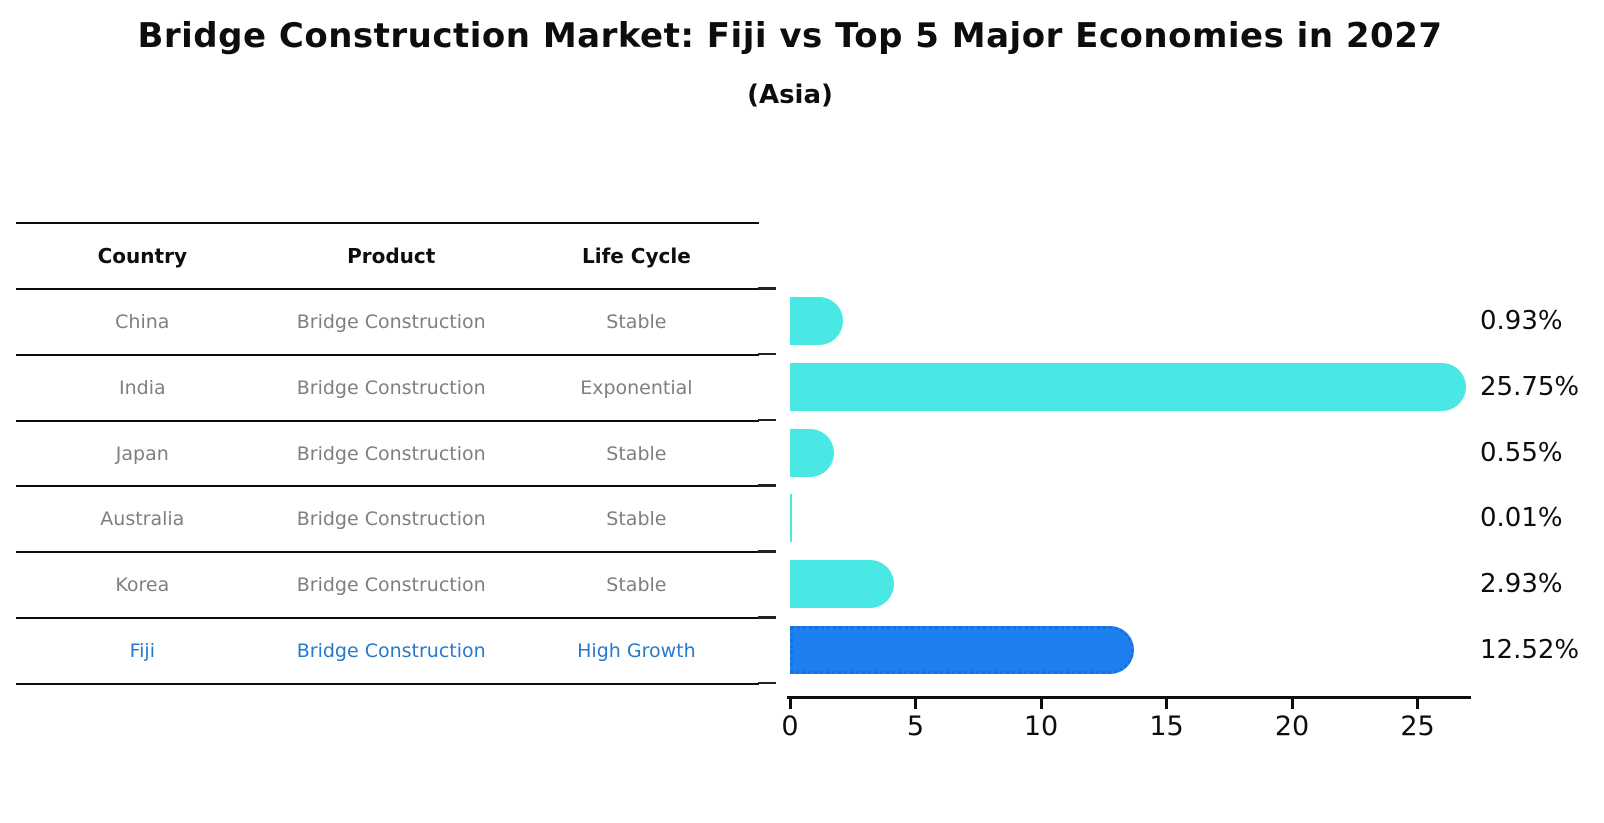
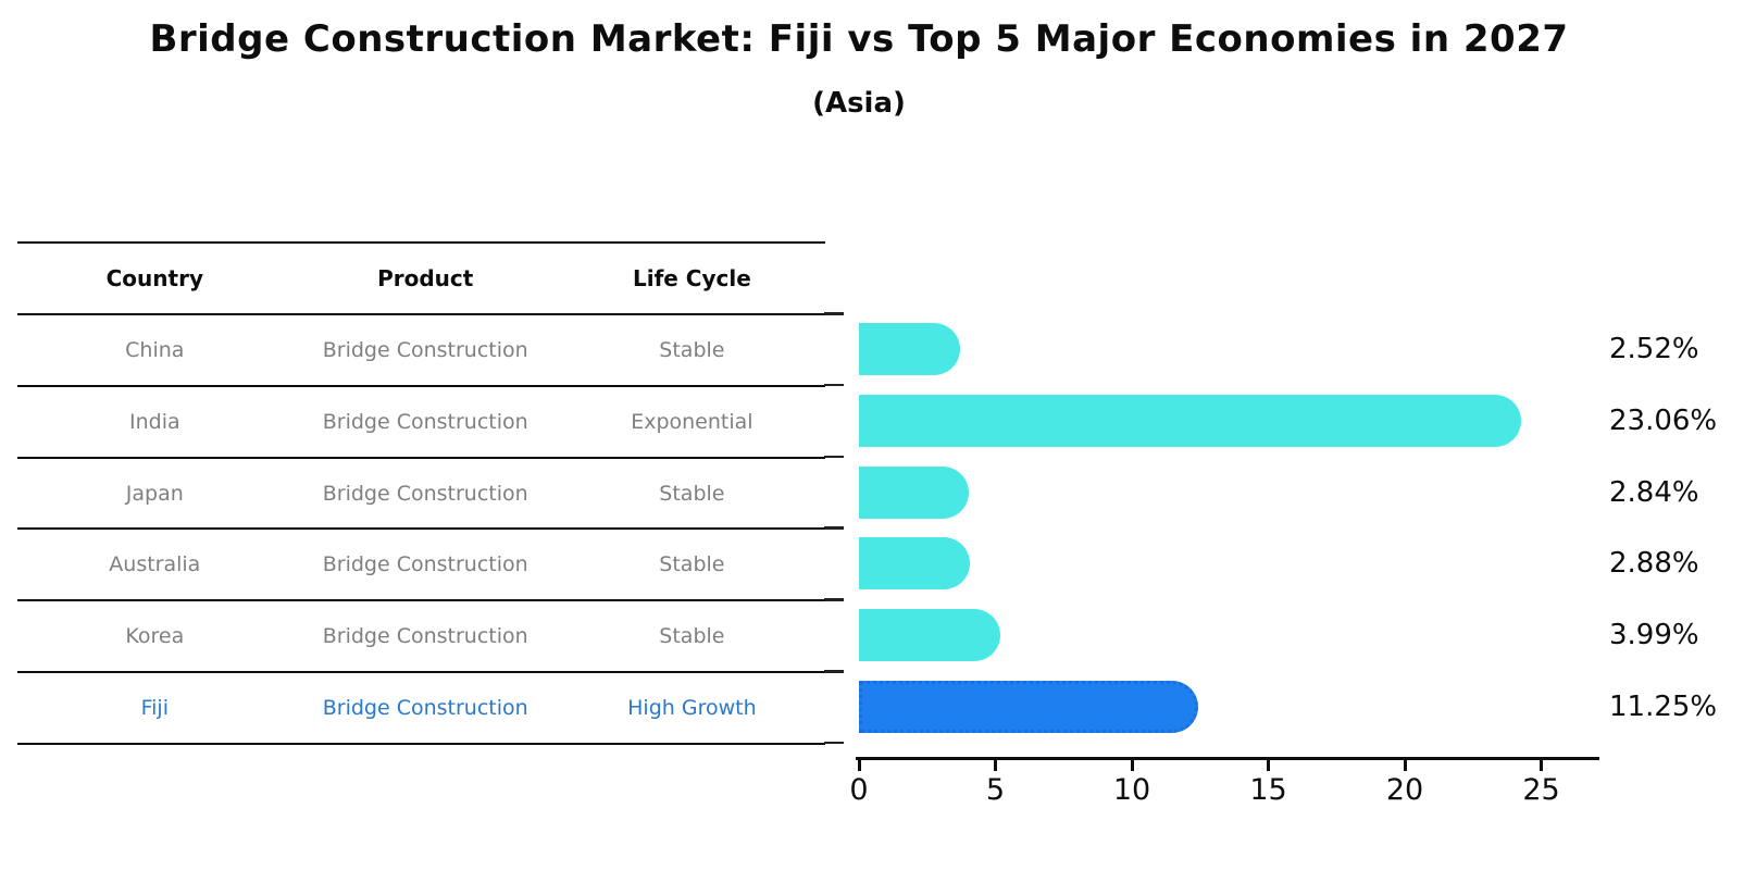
China: 0.93% -> 2.52%
India: 25.75% -> 23.06%
Japan: 0.55% -> 2.84%
Australia: 0.01% -> 2.88%
Korea: 2.93% -> 3.99%
Fiji: 12.52% -> 11.25%
